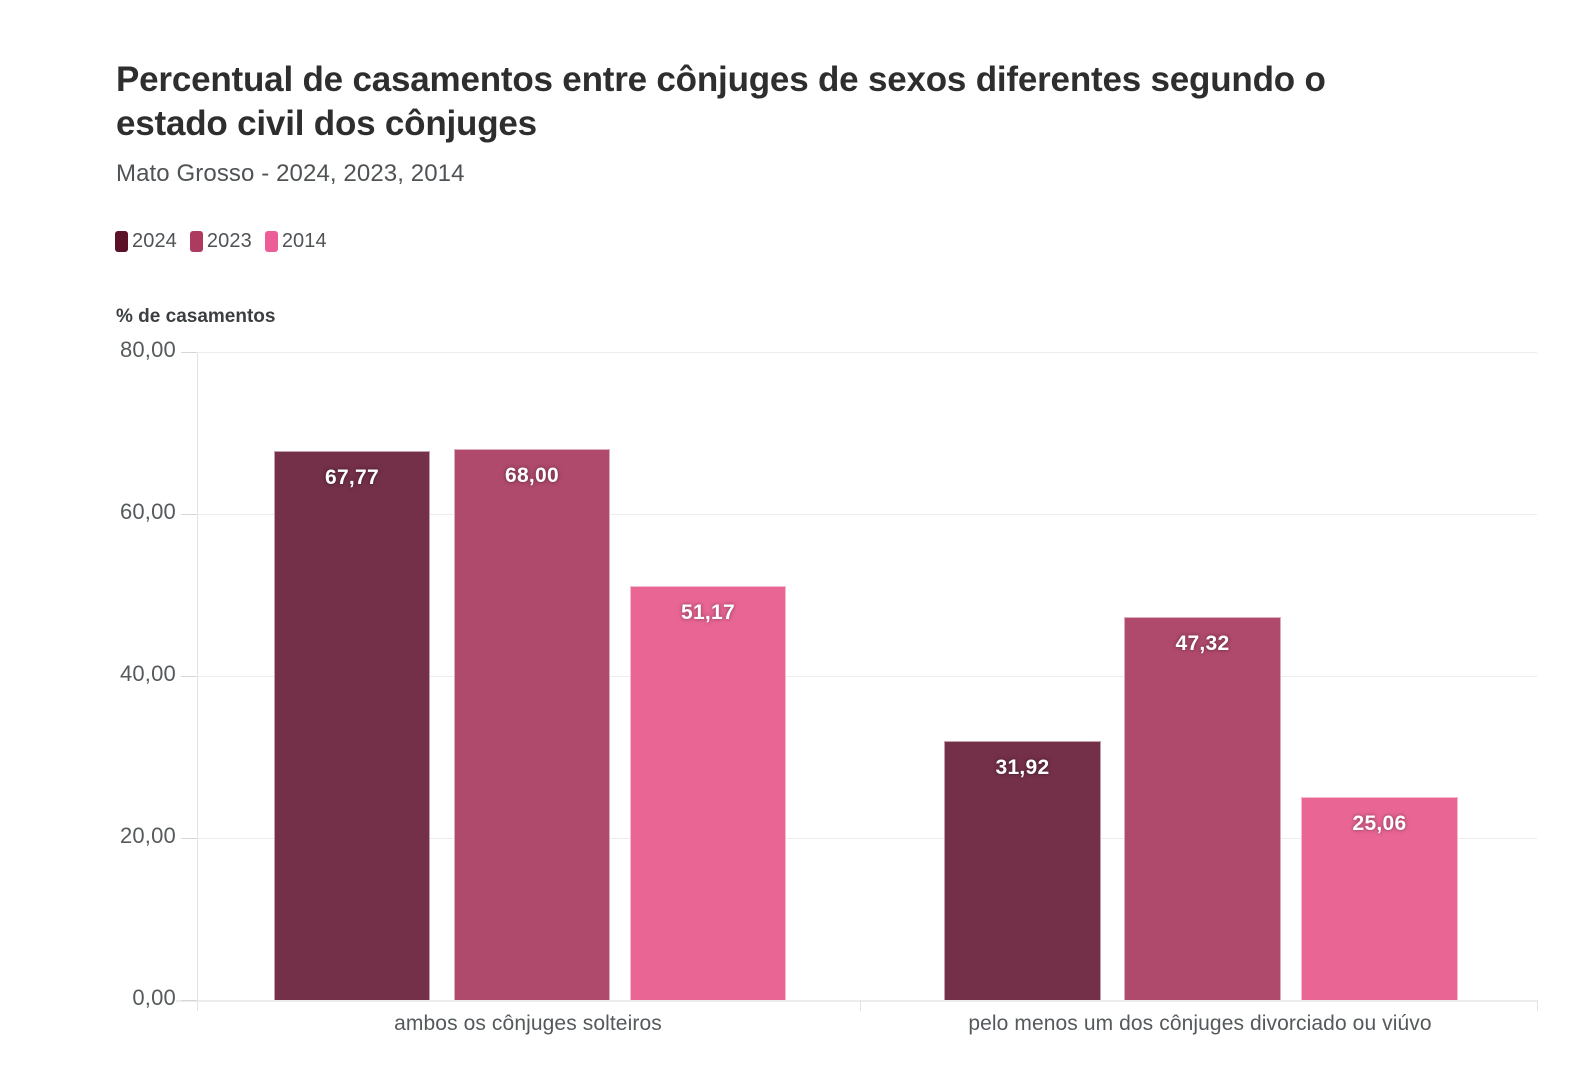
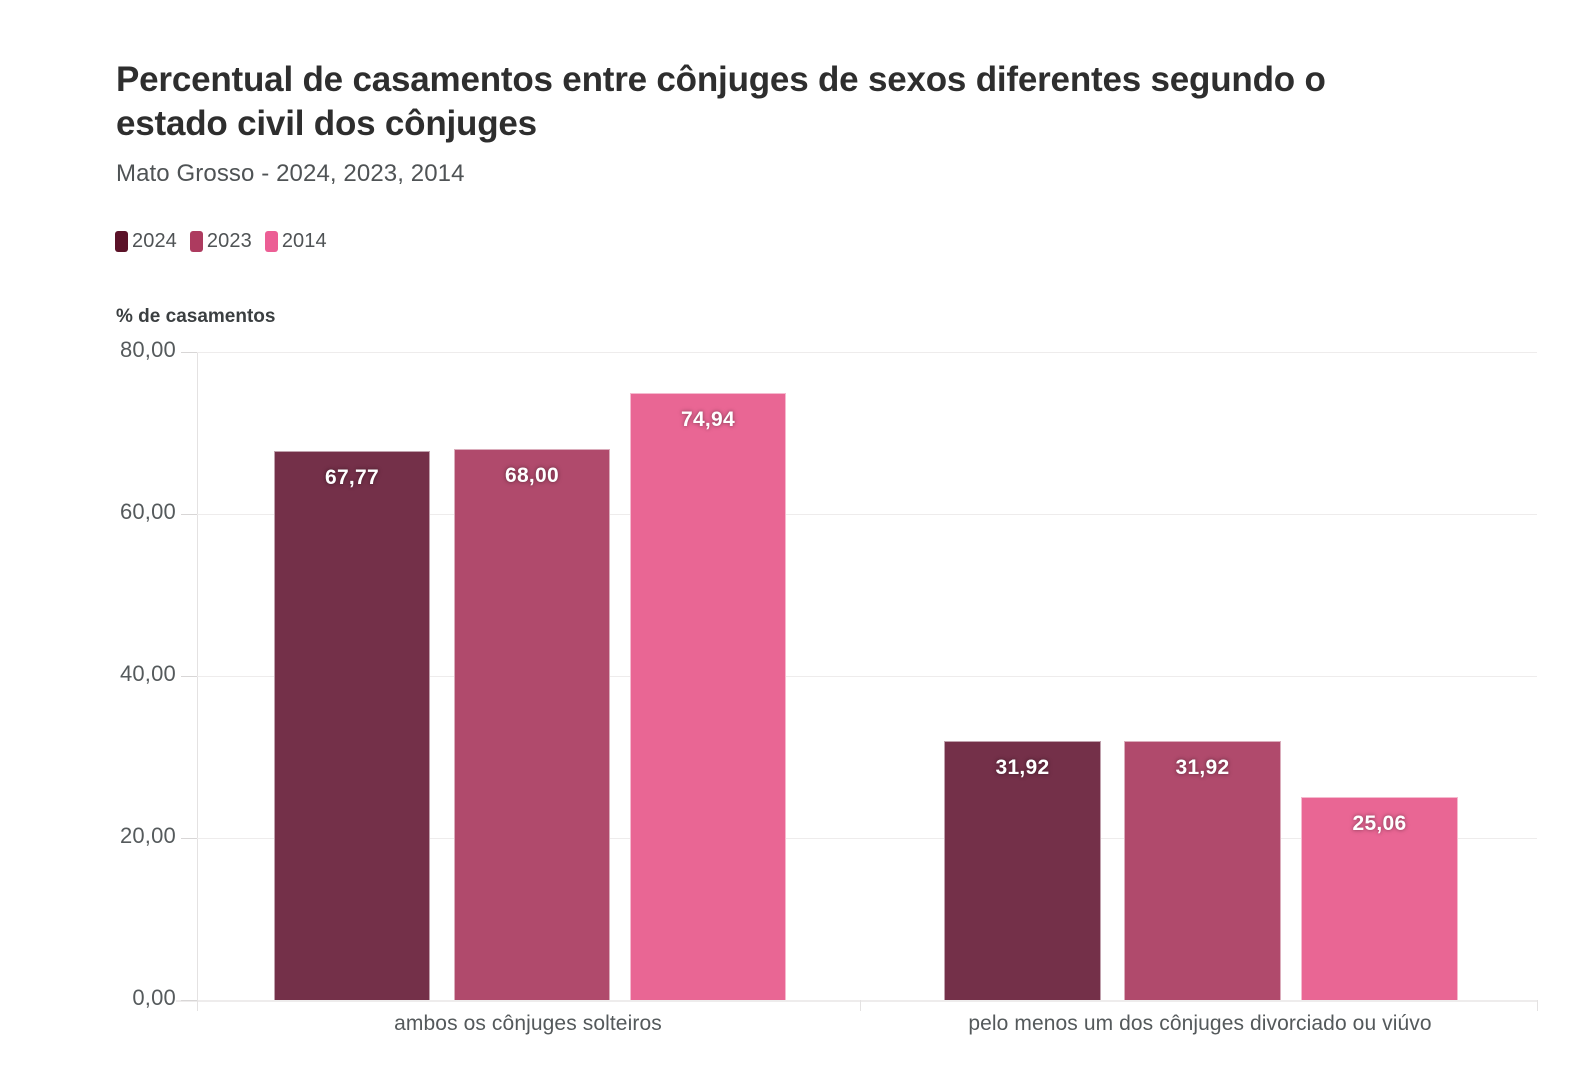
2014/ambos os cônjuges solteiros: 51,17 -> 74,94
2023/pelo menos um dos cônjuges divorciado ou viúvo: 47,32 -> 31,92
